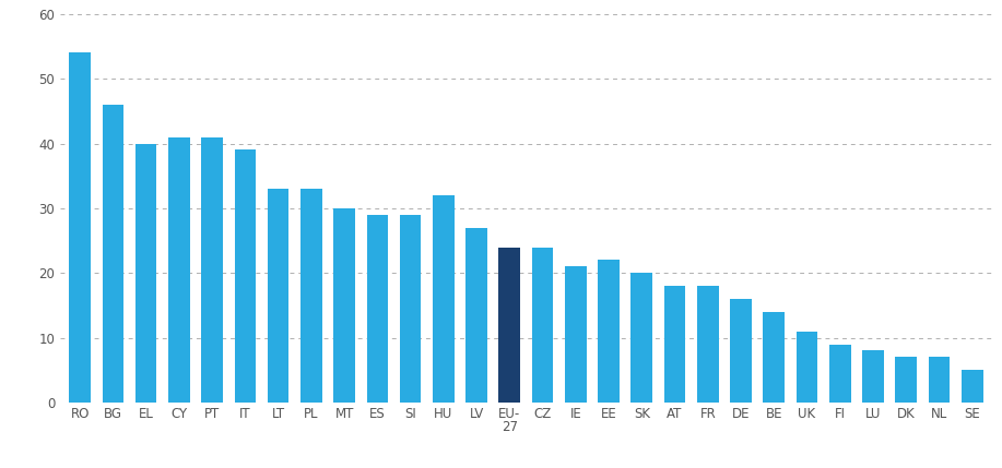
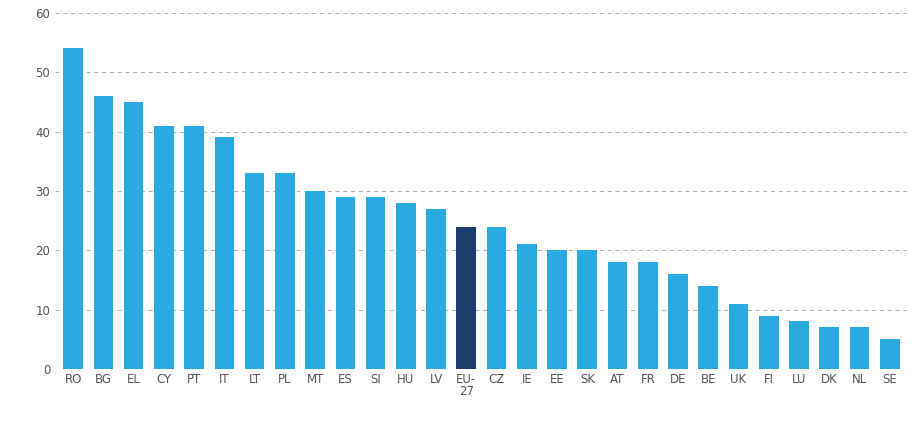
EL: 40 -> 45
HU: 32 -> 28
EE: 22 -> 20
